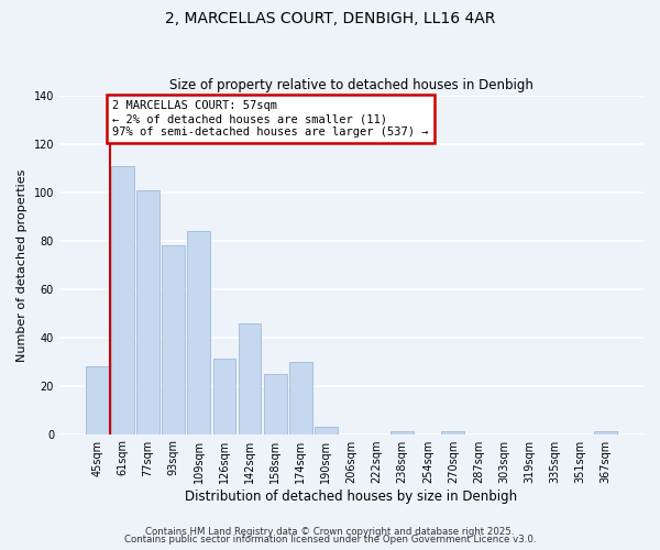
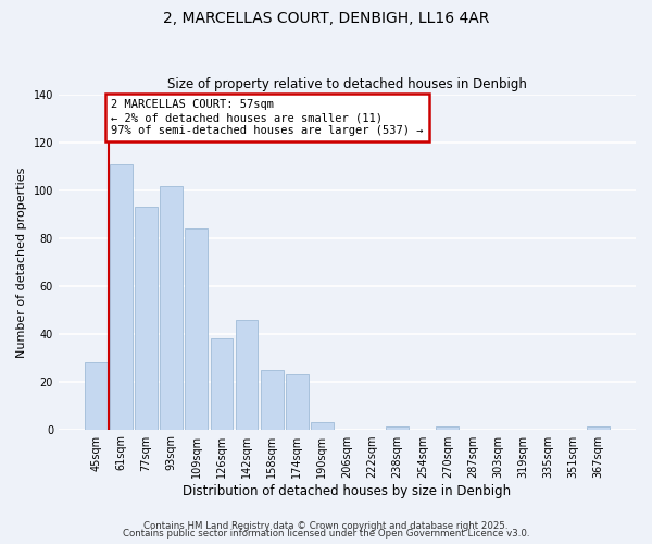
77sqm: 101 -> 93
93sqm: 78 -> 102
126sqm: 31 -> 38
174sqm: 30 -> 23
